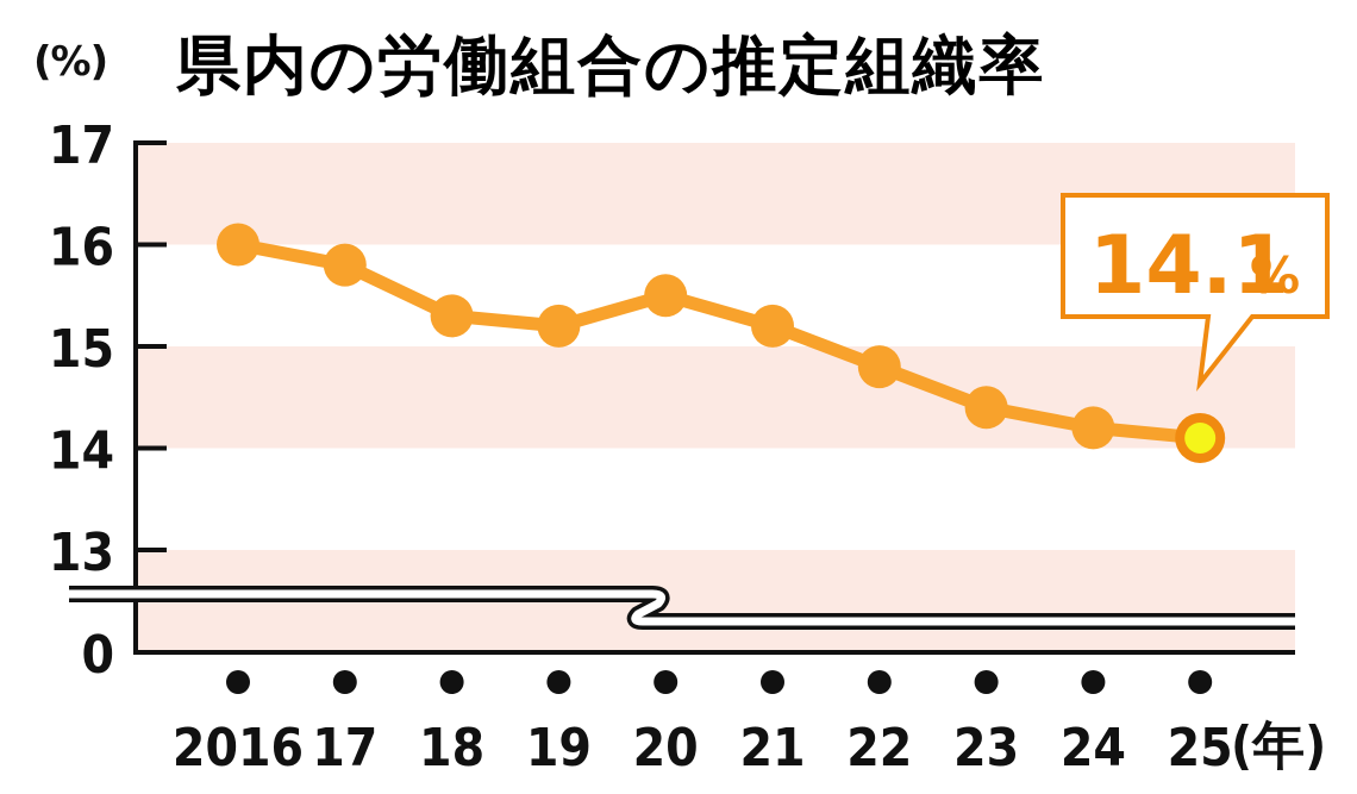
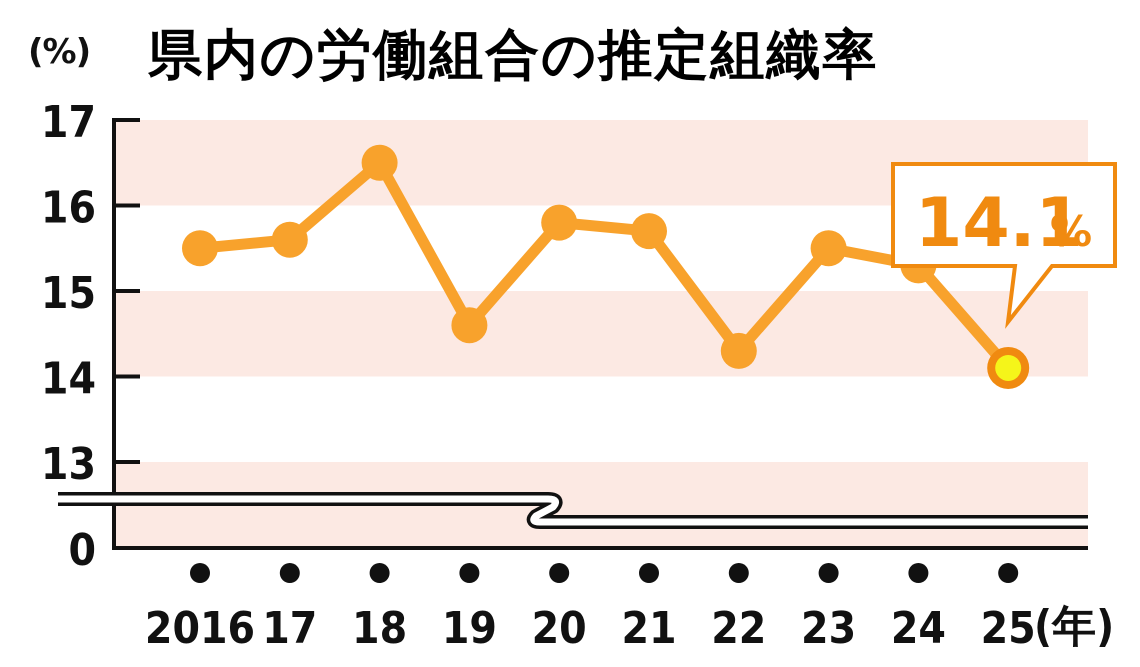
2016: 16.0 -> 15.5
17: 15.8 -> 15.6
18: 15.3 -> 16.5
19: 15.2 -> 14.6
20: 15.5 -> 15.8
21: 15.2 -> 15.7
22: 14.8 -> 14.3
23: 14.4 -> 15.5
24: 14.2 -> 15.3
